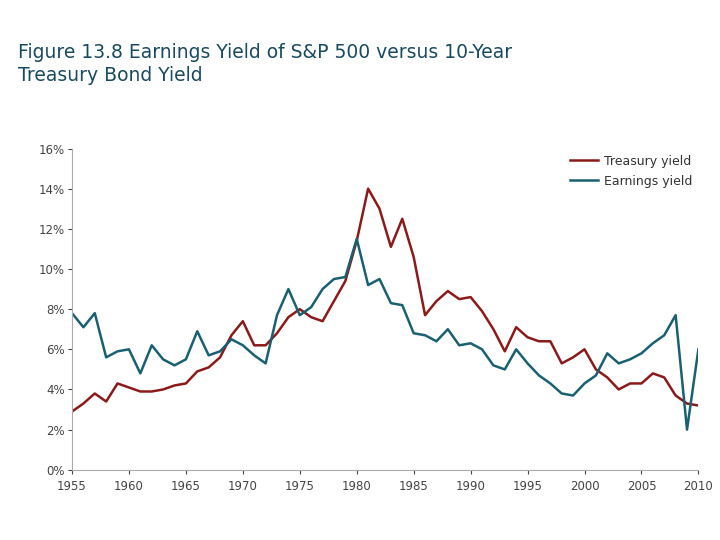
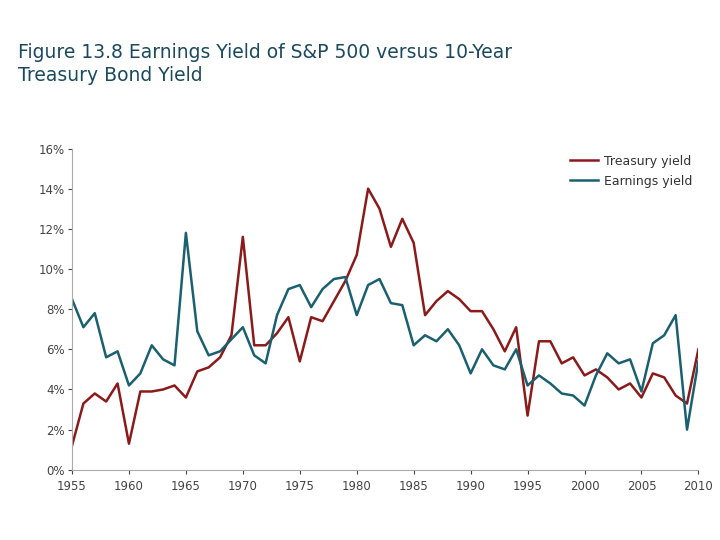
Treasury yield/1955: 2.9% -> 1.2%
Earnings yield/1955: 7.8% -> 8.5%
Treasury yield/1960: 4.1% -> 1.3%
Earnings yield/1960: 6.0% -> 4.2%
Treasury yield/1965: 4.3% -> 3.6%
Earnings yield/1965: 5.5% -> 11.8%
Treasury yield/1970: 7.4% -> 11.6%
Earnings yield/1970: 6.2% -> 7.1%
Treasury yield/1975: 8.0% -> 5.4%
Earnings yield/1975: 7.7% -> 9.2%
Treasury yield/1980: 11.4% -> 10.7%
Earnings yield/1980: 11.5% -> 7.7%
Treasury yield/1985: 10.6% -> 11.3%
Earnings yield/1985: 6.8% -> 6.2%
Treasury yield/1990: 8.6% -> 7.9%
Earnings yield/1990: 6.3% -> 4.8%
Treasury yield/1995: 6.6% -> 2.7%
Earnings yield/1995: 5.3% -> 4.2%
Treasury yield/2000: 6.0% -> 4.7%
Earnings yield/2000: 4.3% -> 3.2%
Treasury yield/2005: 4.3% -> 3.6%
Earnings yield/2005: 5.8% -> 3.9%
Treasury yield/2010: 3.2% -> 6.0%
Earnings yield/2010: 6.0% -> 5.4%
